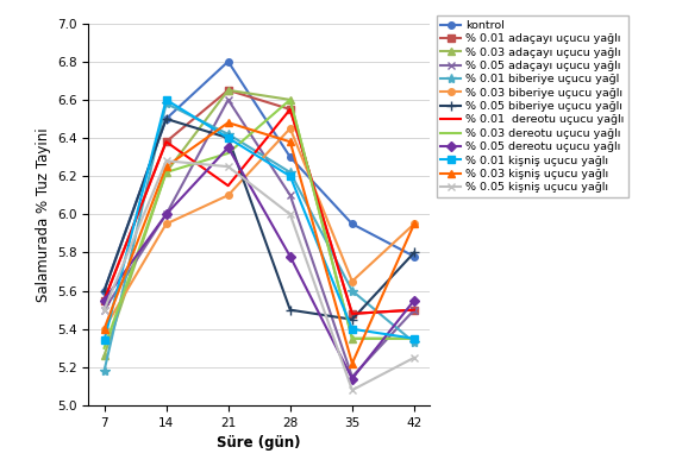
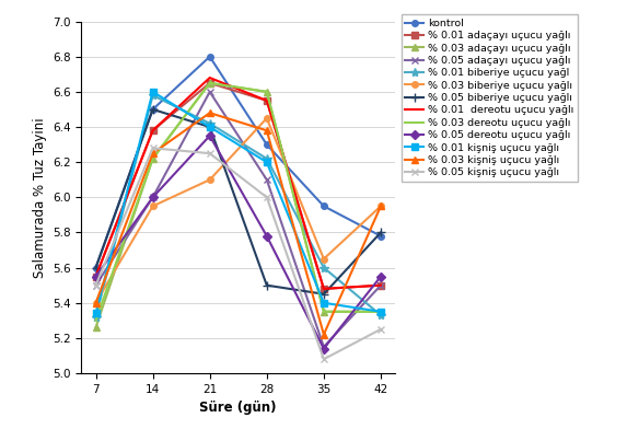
% 0.01 biberiye uçucu yağl/7: 5.18 -> 5.32
% 0.01 dereotu uçucu yağlı/21: 6.15 -> 6.68
% 0.03 dereotu uçucu yağlı/21: 6.32 -> 6.65
